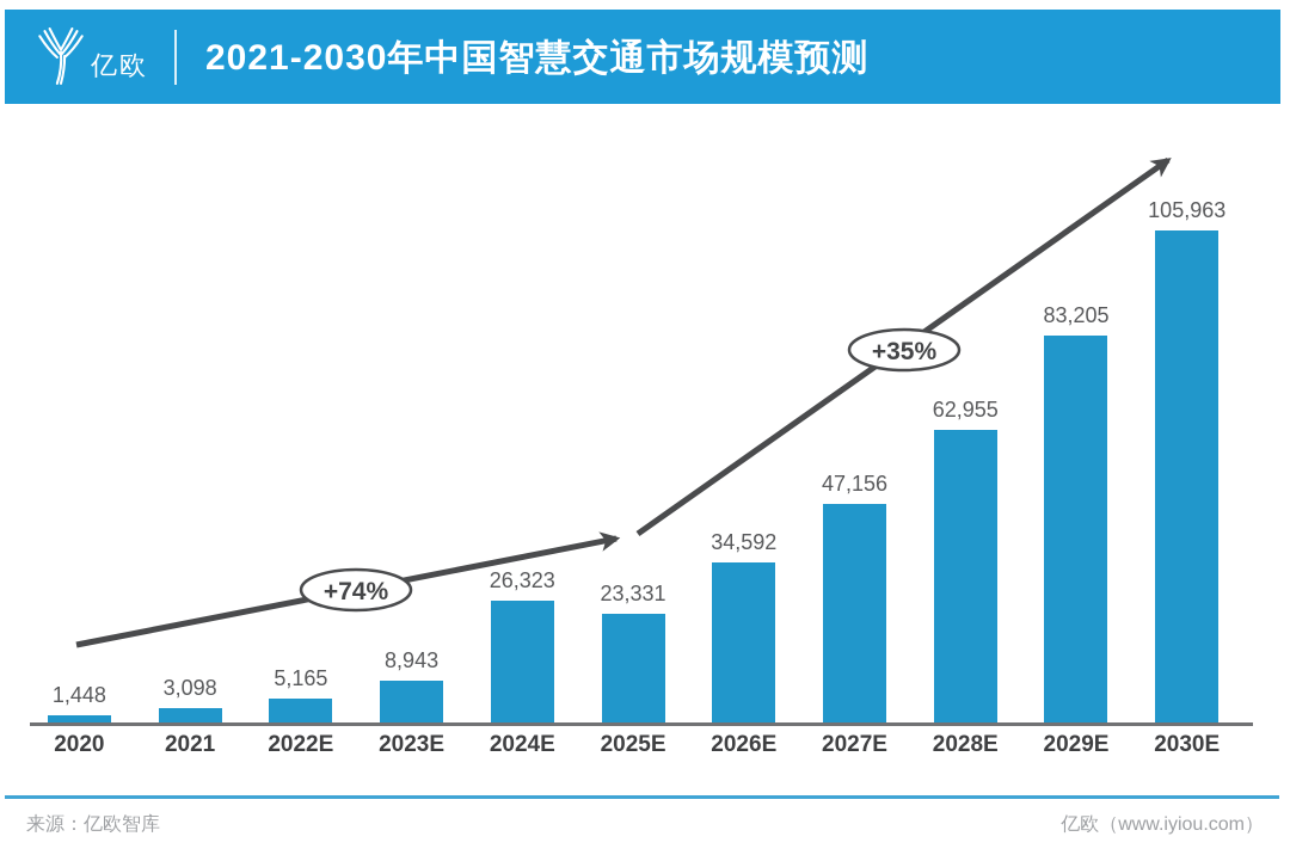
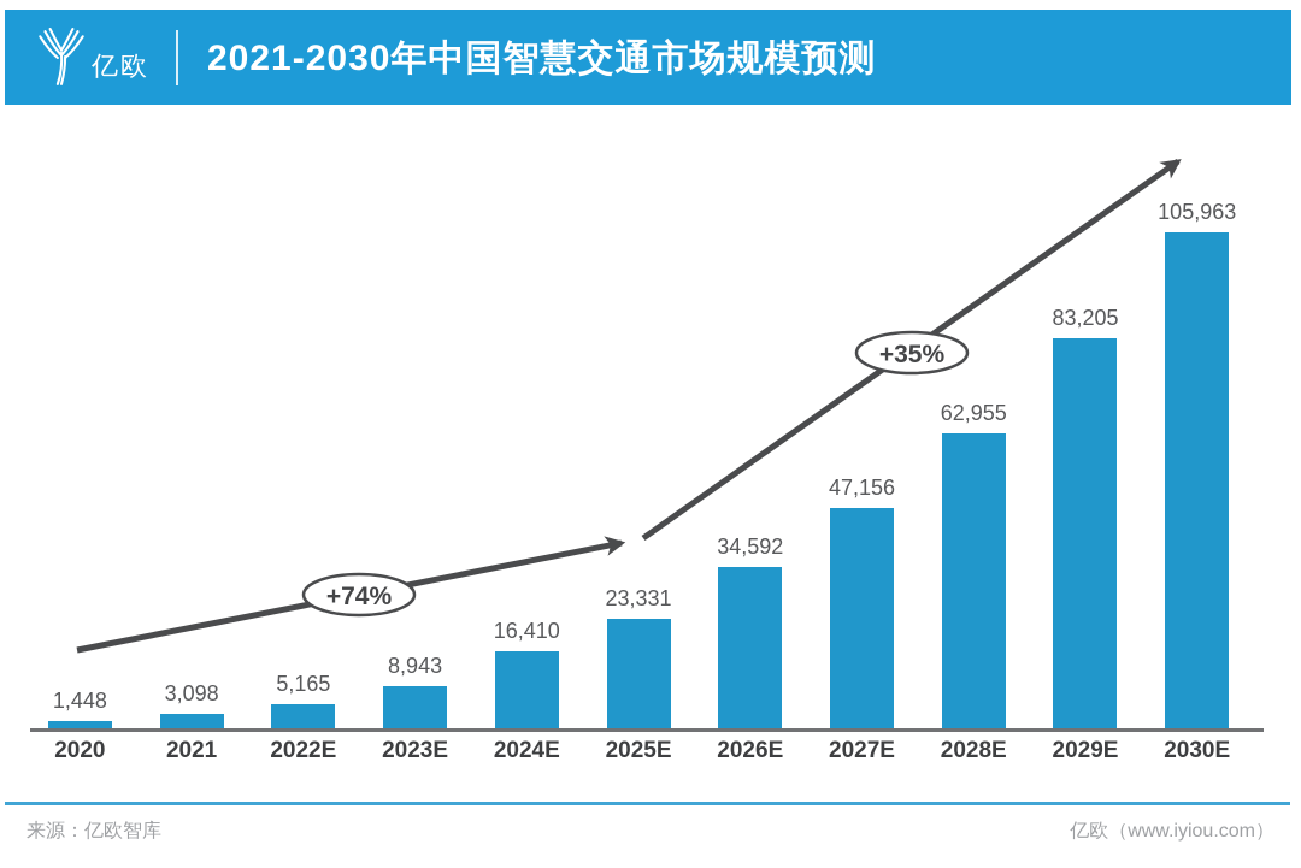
2024E: 26,323 -> 16,410
